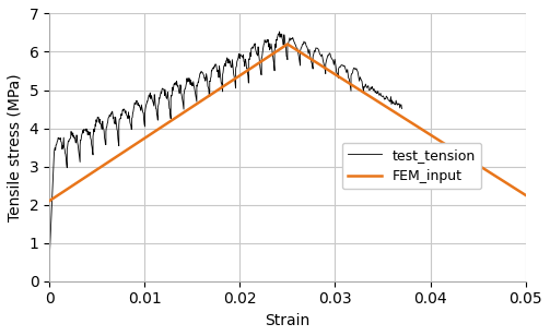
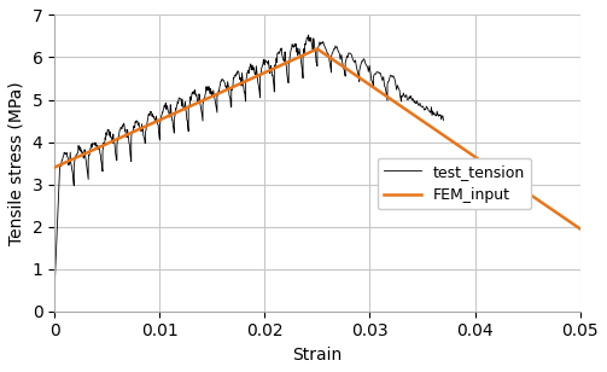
FEM_input/0: 2.10 -> 3.40
FEM_input/0.05: 2.25 -> 1.95
